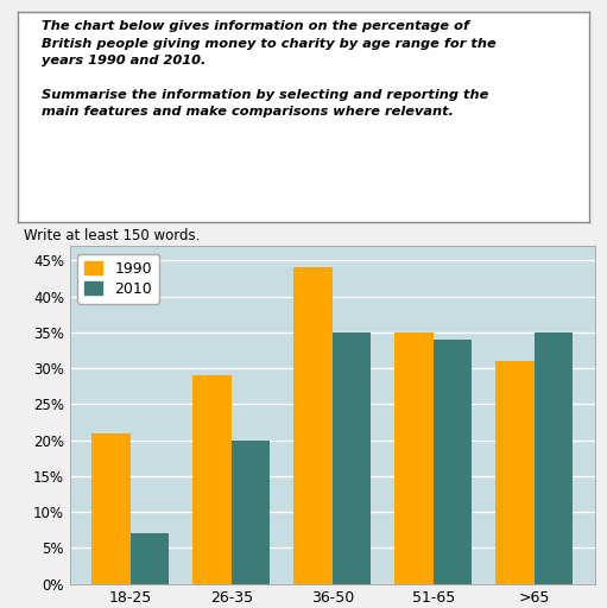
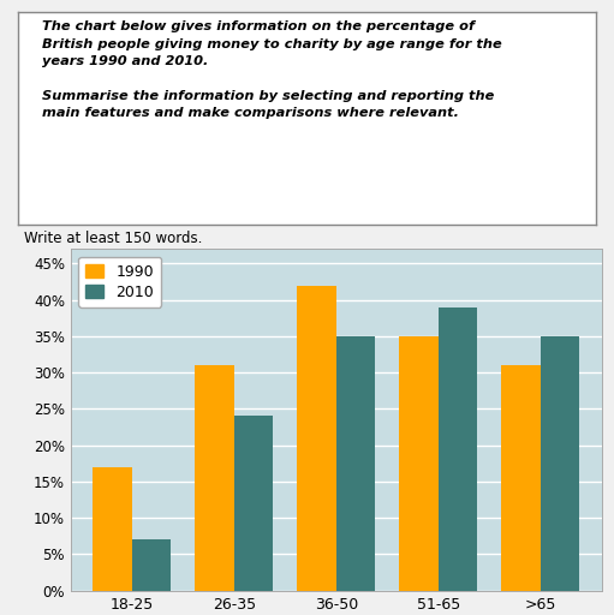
1990/18-25: 21% -> 17%
1990/26-35: 29% -> 31%
2010/26-35: 20% -> 24%
1990/36-50: 44% -> 42%
2010/51-65: 34% -> 39%
